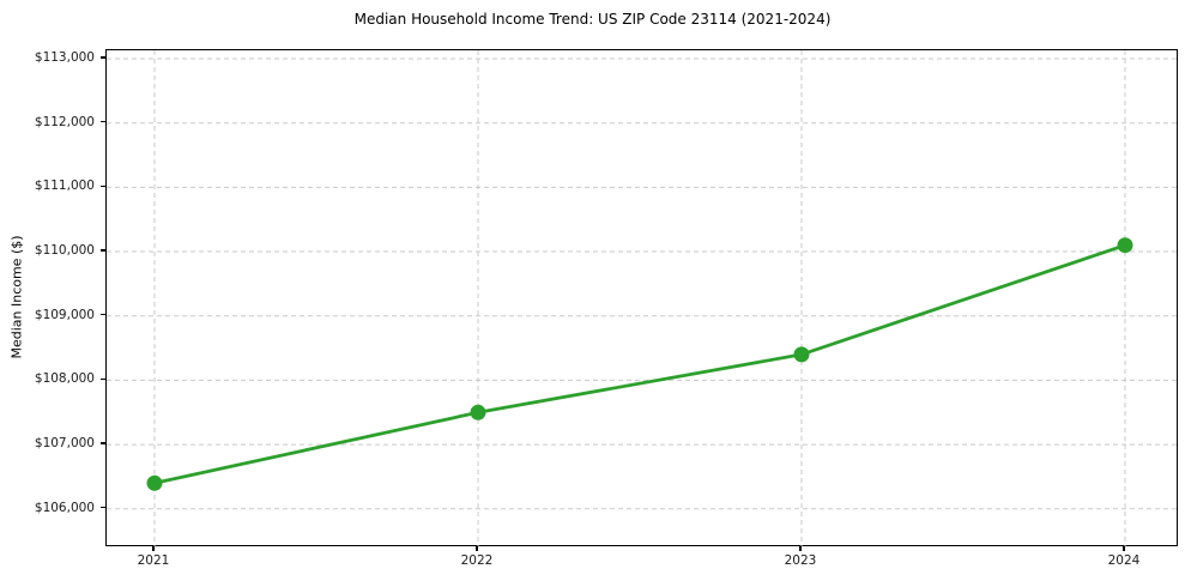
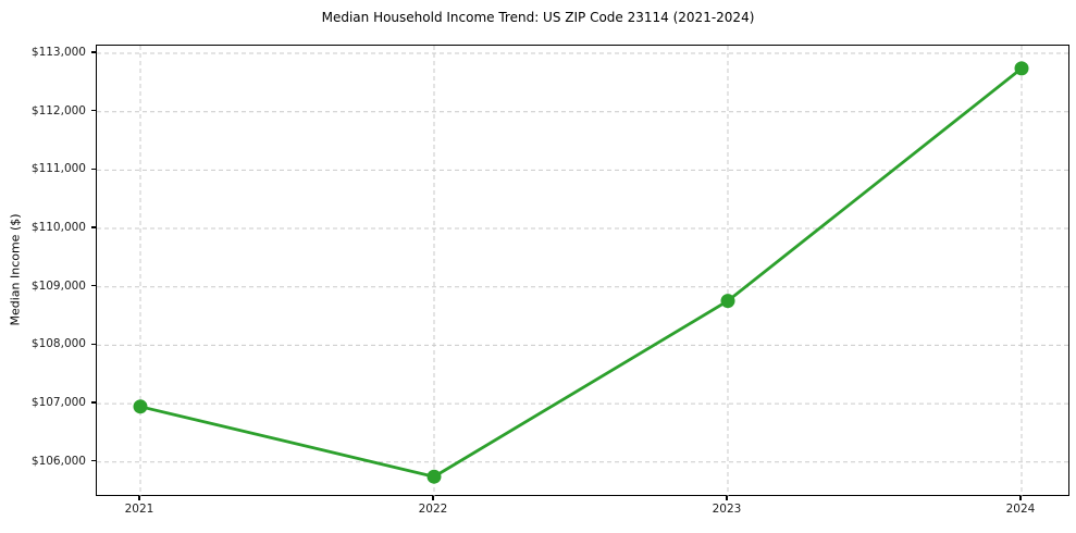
2021: $106400 -> $107000
2022: $107500 -> $105800
2023: $108400 -> $108800
2024: $110100 -> $112700
